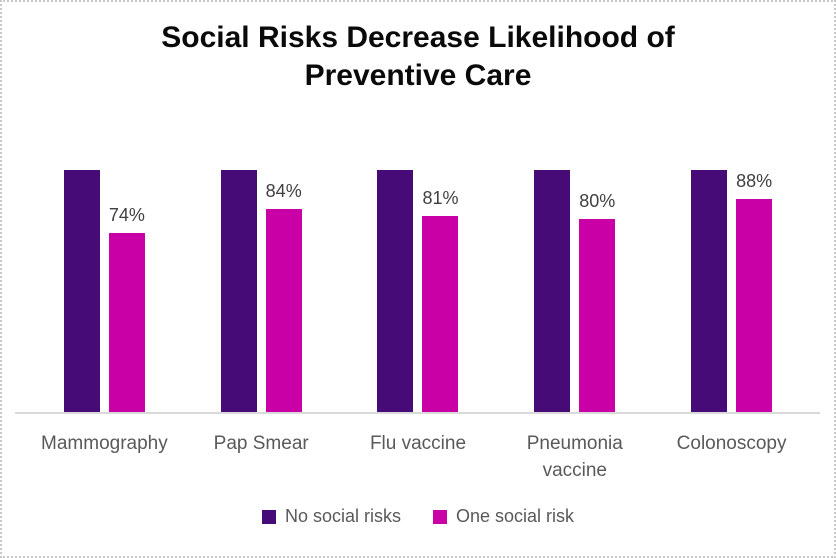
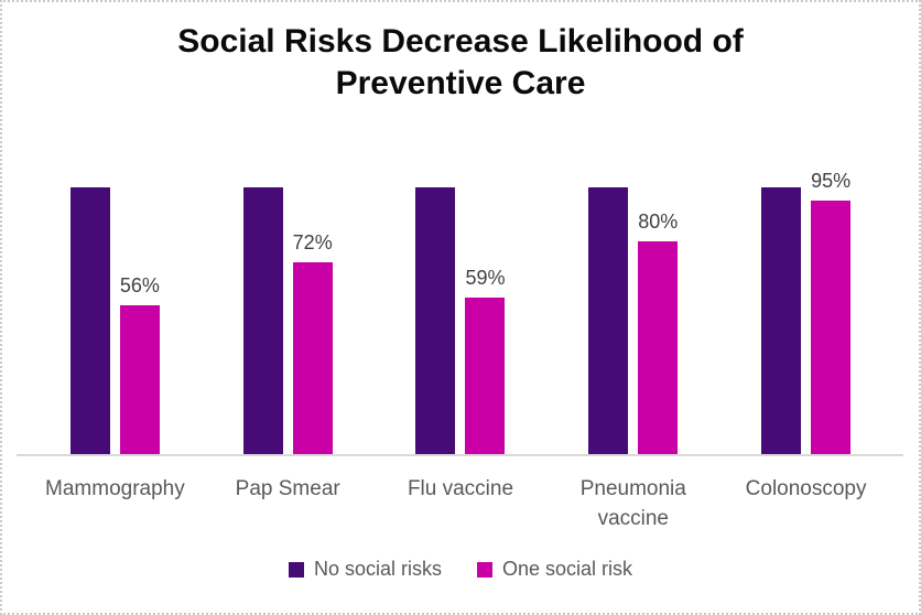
One social risk/Mammography: 74% -> 56%
One social risk/Pap Smear: 84% -> 72%
One social risk/Flu vaccine: 81% -> 59%
One social risk/Colonoscopy: 88% -> 95%
